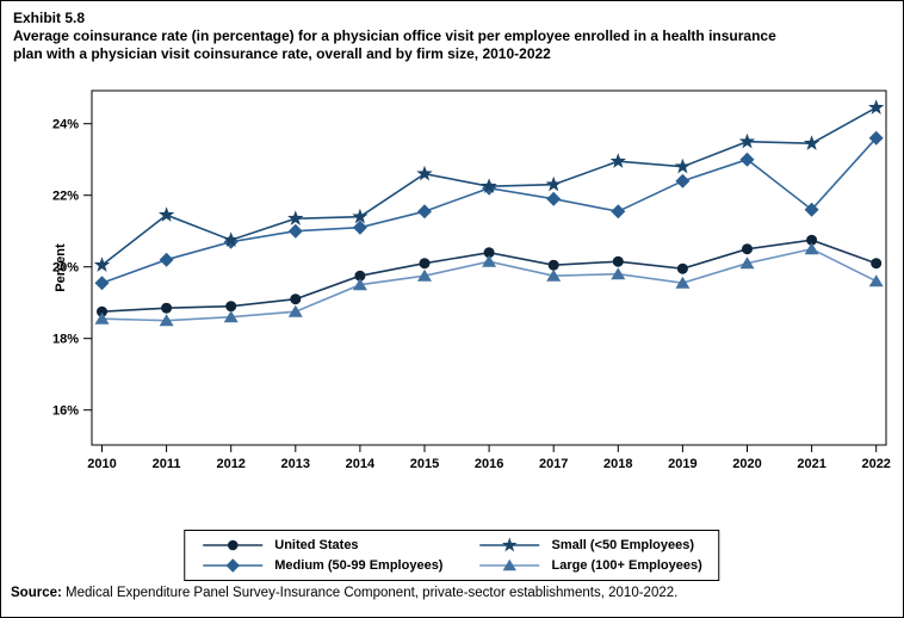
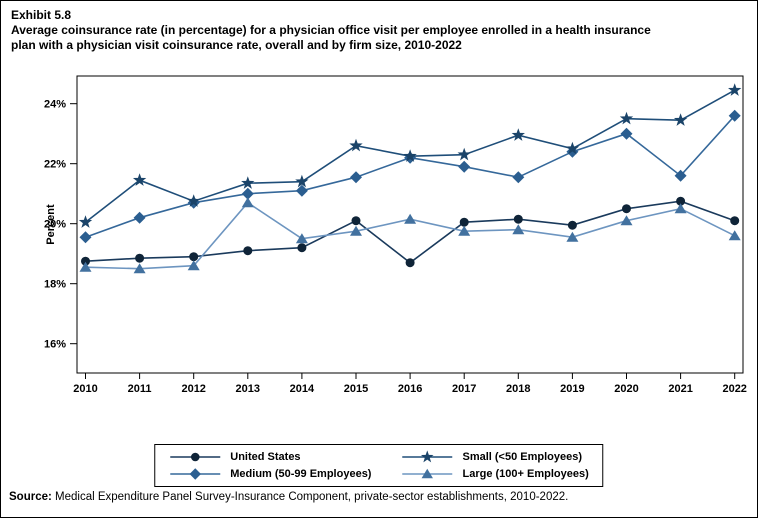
Large (100+ Employees)/2013: 18.8% -> 20.7%
United States/2014: 19.8% -> 19.2%
United States/2016: 20.4% -> 18.7%
Small (<50 Employees)/2019: 22.8% -> 22.5%
